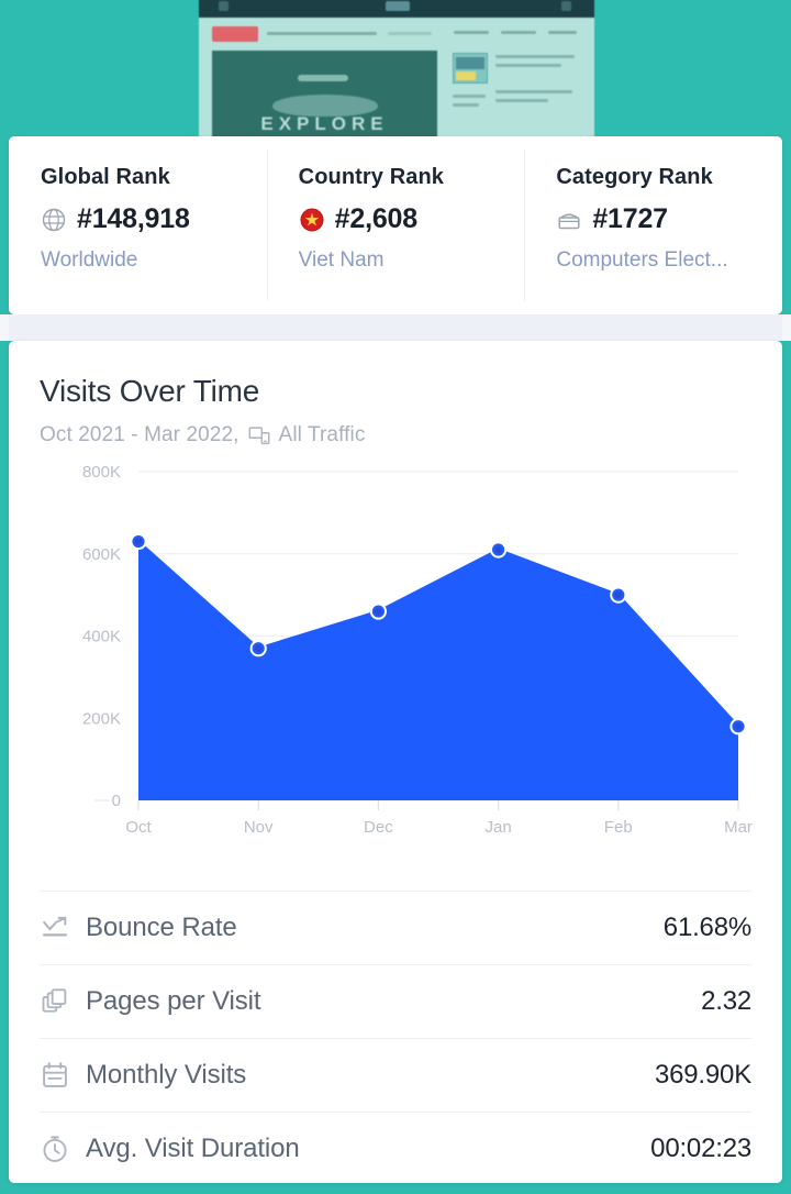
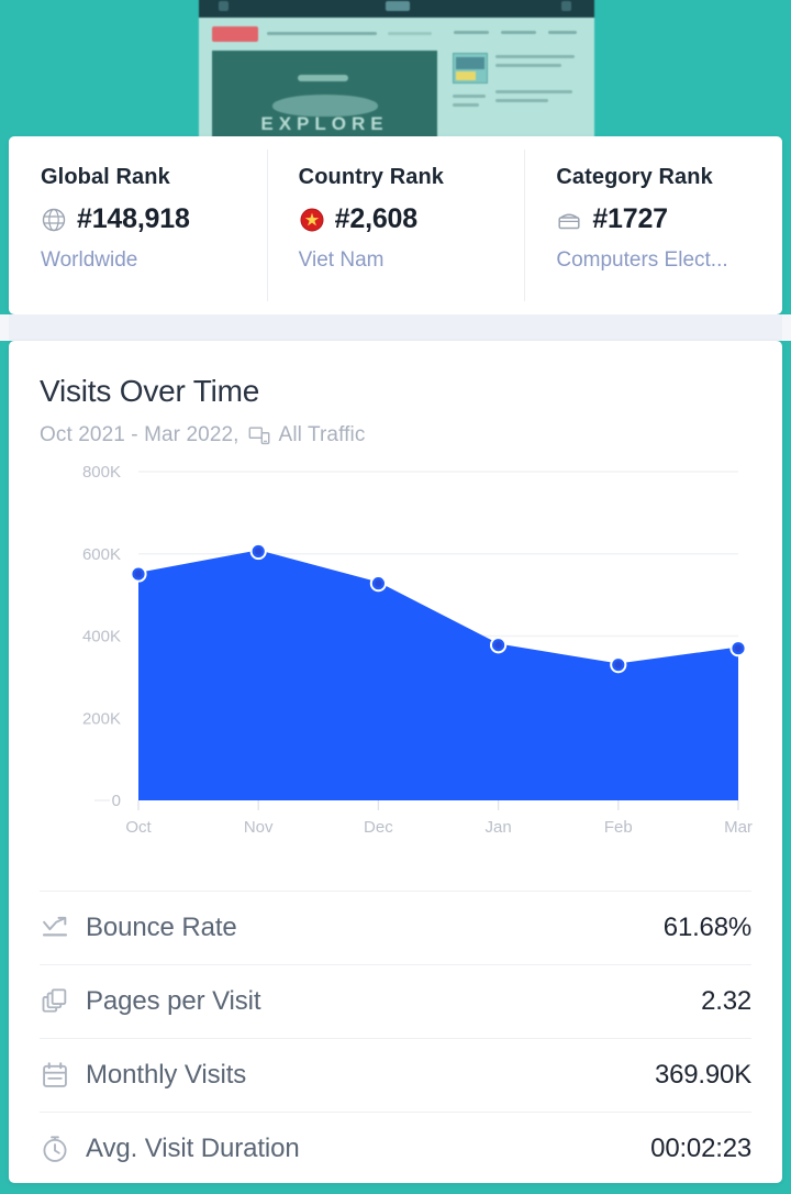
Oct: 630K -> 550K
Nov: 370K -> 610K
Dec: 460K -> 530K
Jan: 610K -> 380K
Feb: 500K -> 330K
Mar: 180K -> 370K
